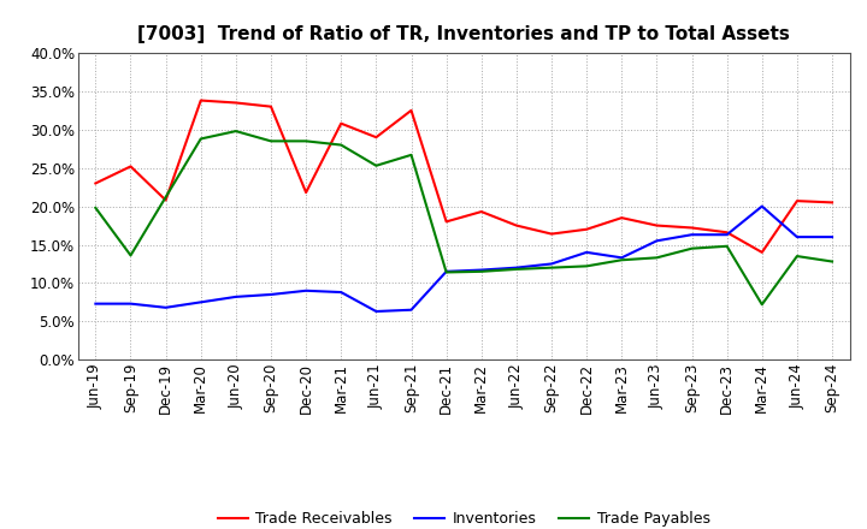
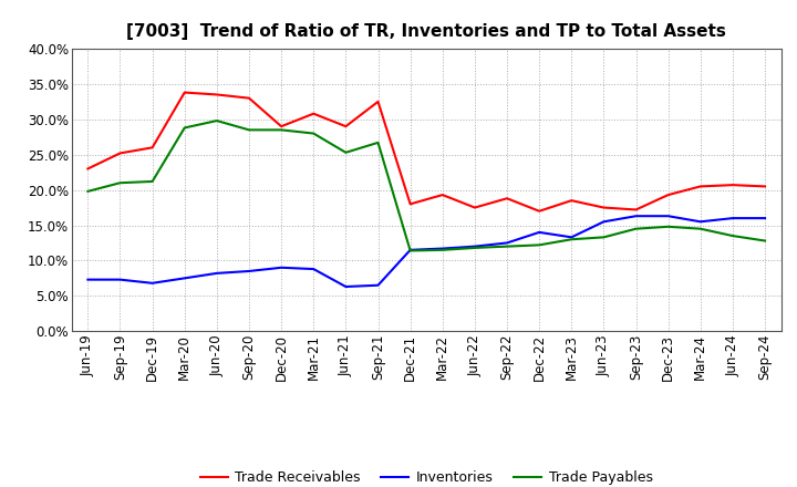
Trade Payables/Sep-19: 13.6% -> 21.0%
Trade Receivables/Dec-19: 20.8% -> 26.0%
Trade Receivables/Dec-20: 21.8% -> 29.0%
Trade Receivables/Sep-22: 16.4% -> 18.8%
Trade Receivables/Dec-23: 16.6% -> 19.3%
Trade Receivables/Mar-24: 14.0% -> 20.5%
Inventories/Mar-24: 20.0% -> 15.5%
Trade Payables/Mar-24: 7.2% -> 14.5%
